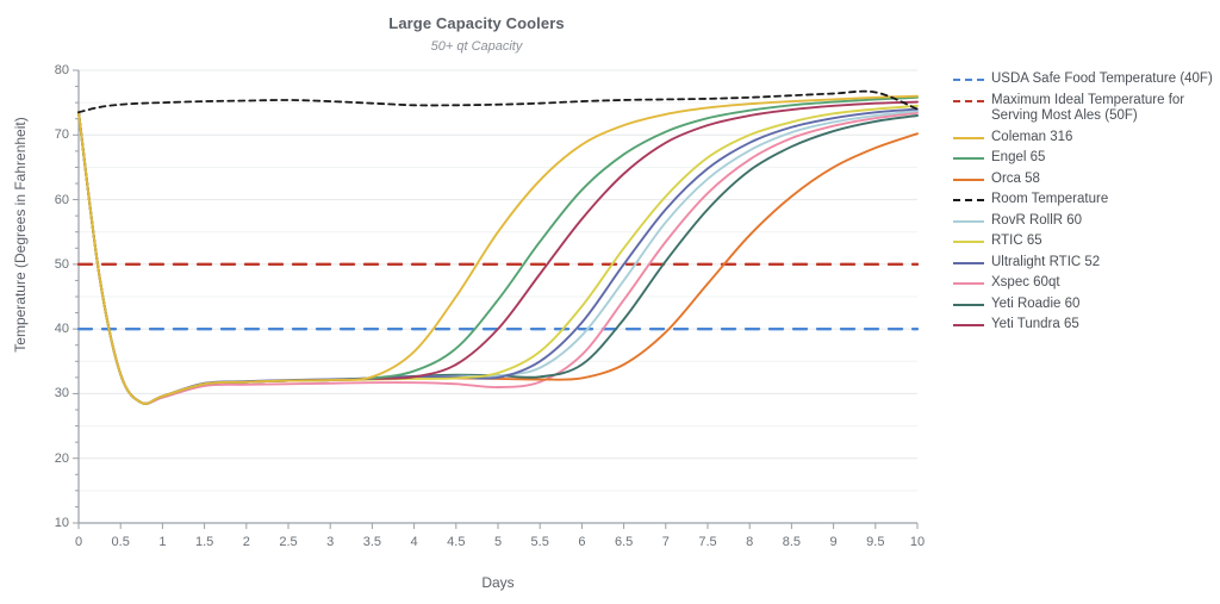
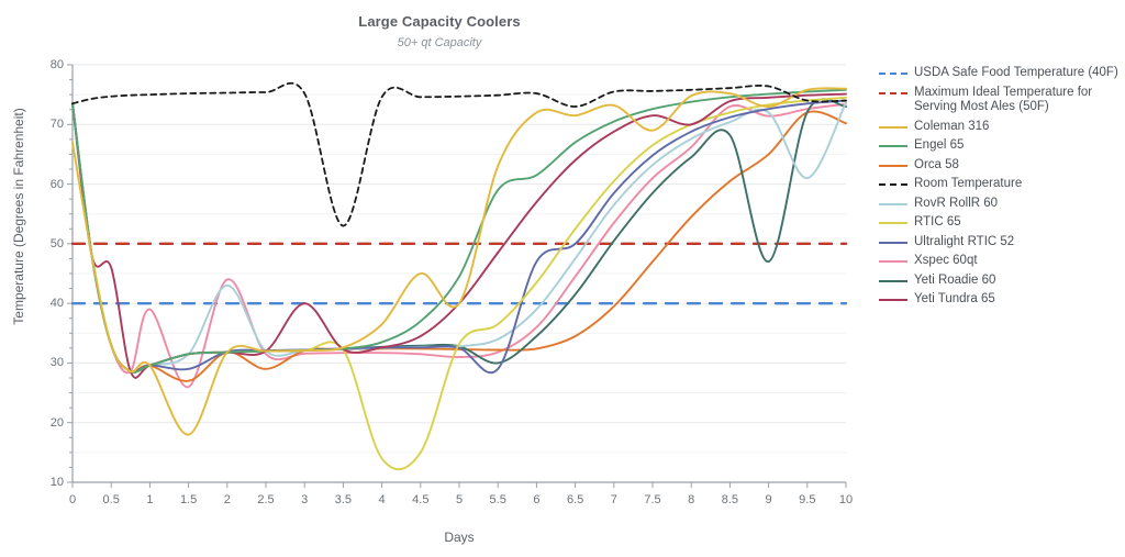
Coleman 316/0: 74 -> 67
Yeti Tundra 65/0.5: 33 -> 46
Xspec 60qt/1: 29 -> 39
Coleman 316/1.5: 32 -> 18
Ultralight RTIC 52/1.5: 32 -> 29
Xspec 60qt/1.5: 31 -> 26
Orca 58/1.5: 32 -> 27
RovR RollR 60/2: 32 -> 43
Xspec 60qt/2: 31 -> 44
Orca 58/2.5: 32 -> 29
Yeti Tundra 65/3: 32 -> 40
Room Temperature/3.5: 75 -> 53
RTIC 65/4: 32 -> 14
RTIC 65/4.5: 32 -> 15
Coleman 316/5: 55 -> 40
Engel 65/5.5: 54 -> 59
Ultralight RTIC 52/5.5: 35 -> 29
Yeti Roadie 60/5.5: 33 -> 30
Coleman 316/6: 68 -> 72
Ultralight RTIC 52/6: 41 -> 47
Room Temperature/6.5: 75 -> 73
Coleman 316/7.5: 74 -> 69
Yeti Tundra 65/8: 73 -> 70
Xspec 60qt/8.5: 70 -> 73
Coleman 316/9: 76 -> 73
Yeti Roadie 60/9: 71 -> 47
Room Temperature/9.5: 77 -> 74
RovR RollR 60/9.5: 73 -> 61
Orca 58/9.5: 68 -> 72
